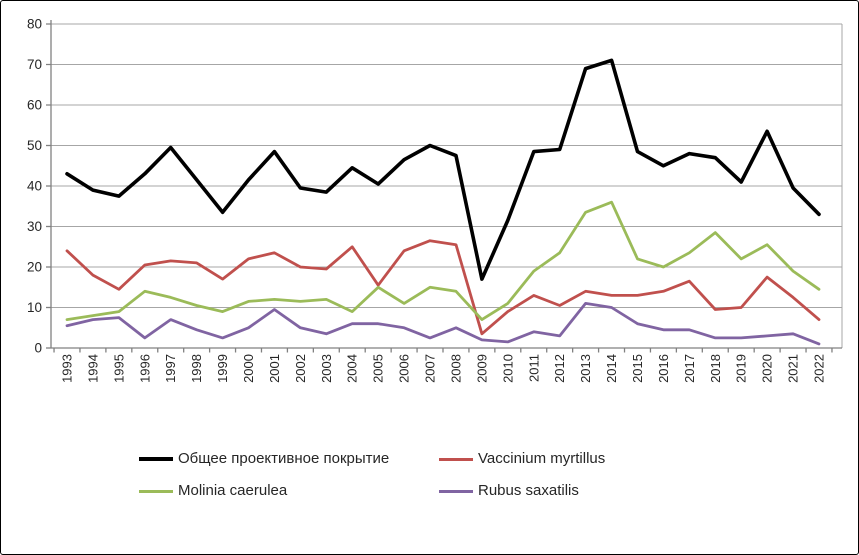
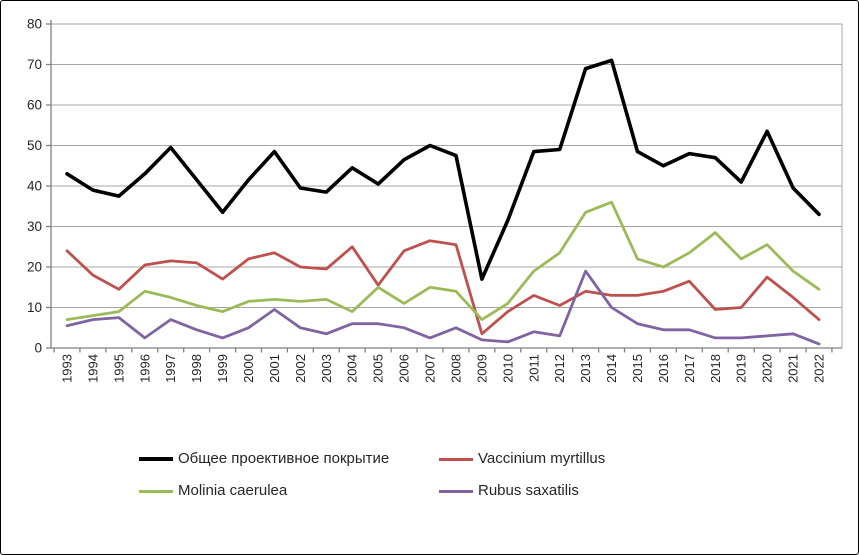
Rubus saxatilis/2013: 11 -> 19
